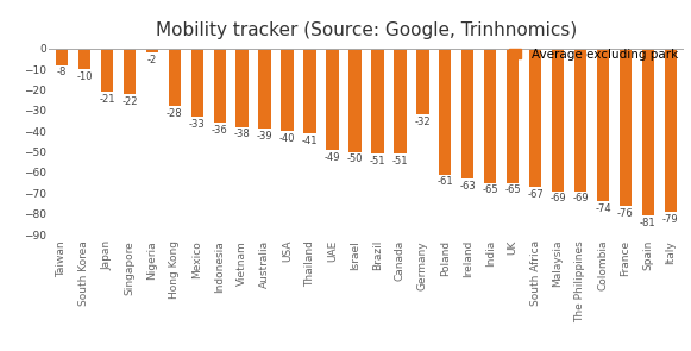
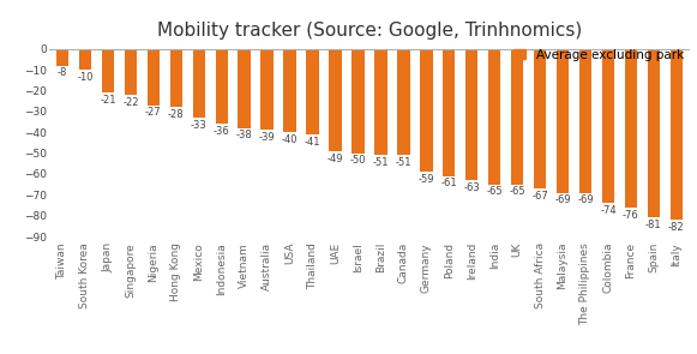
Nigeria: -2 -> -27
Germany: -32 -> -59
Italy: -79 -> -82
